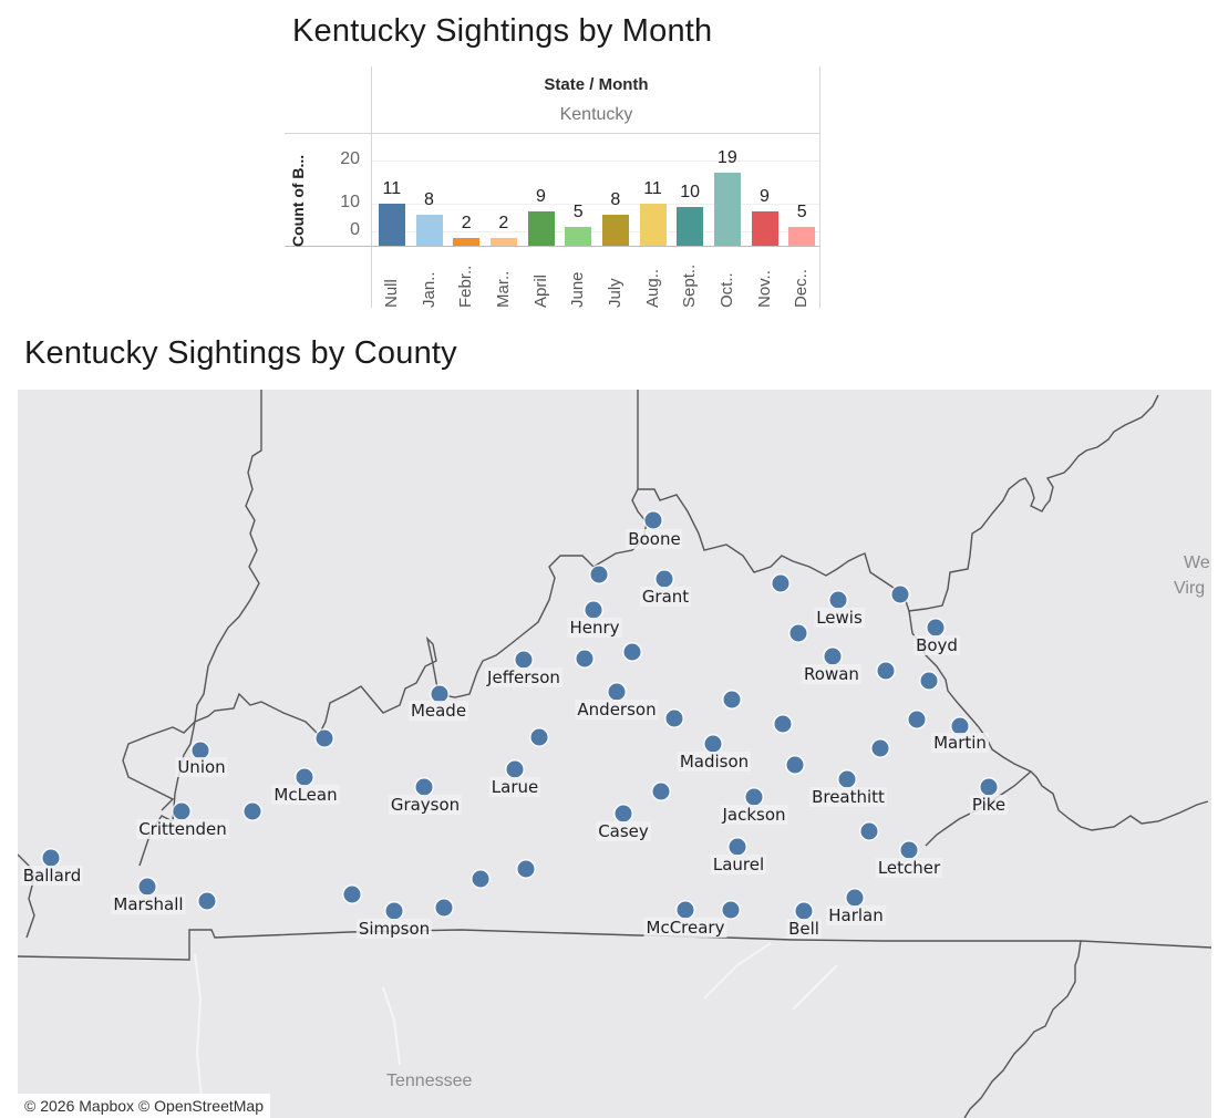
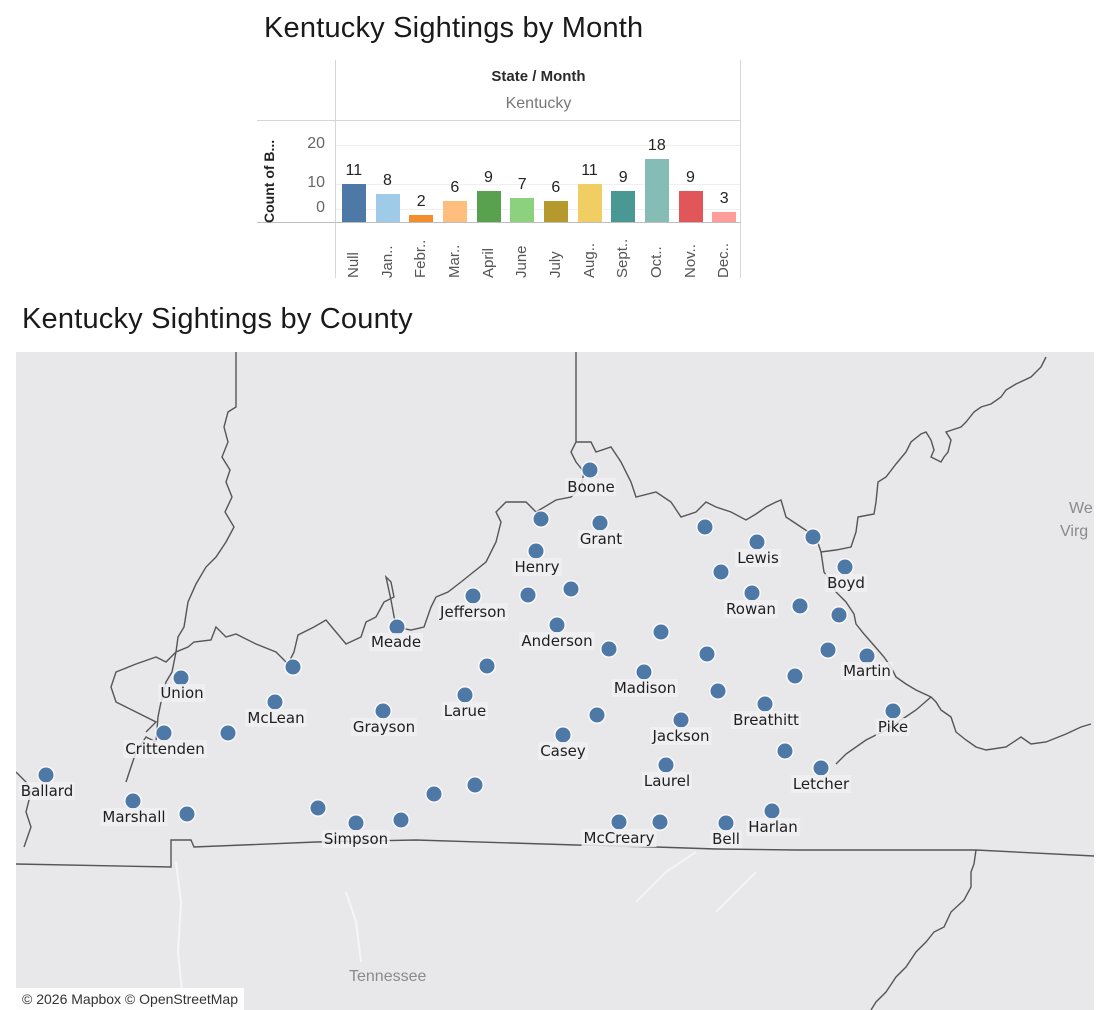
Kentucky Sightings by Month/Mar..: 2 -> 6
Kentucky Sightings by Month/June: 5 -> 7
Kentucky Sightings by Month/July: 8 -> 6
Kentucky Sightings by Month/Sept..: 10 -> 9
Kentucky Sightings by Month/Oct..: 19 -> 18
Kentucky Sightings by Month/Dec..: 5 -> 3
